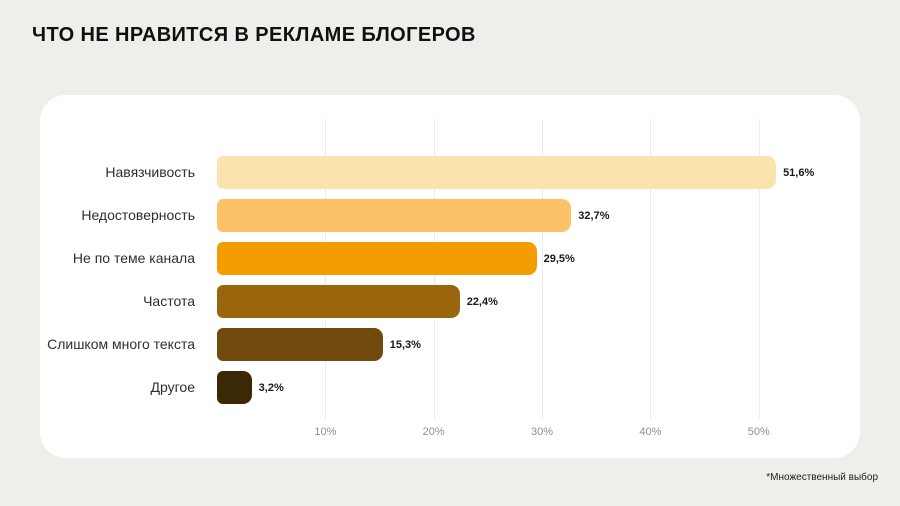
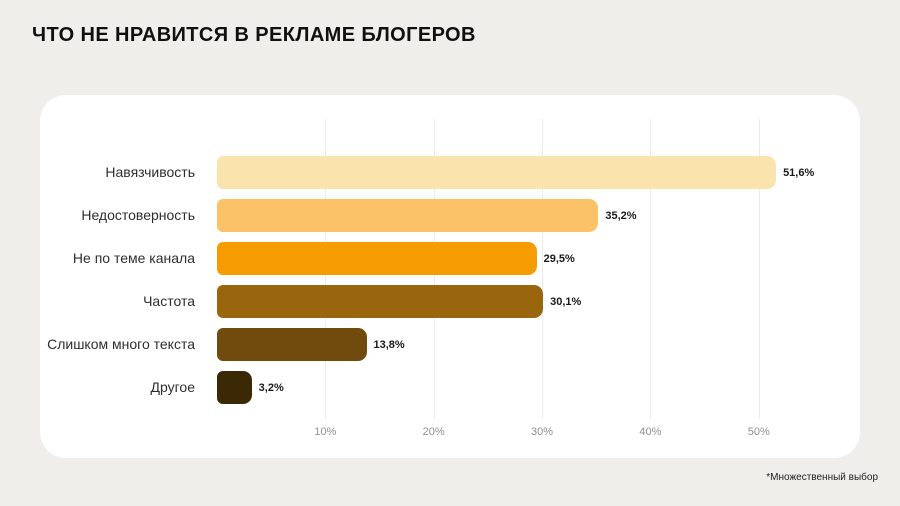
Недостоверность: 32,7% -> 35,2%
Частота: 22,4% -> 30,1%
Слишком много текста: 15,3% -> 13,8%
